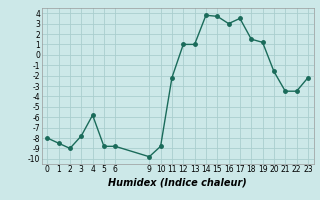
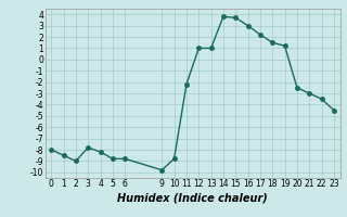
4: -5.8 -> -8.2
17: 3.5 -> 2.2
20: -1.6 -> -2.5
21: -3.5 -> -3.0
23: -2.2 -> -4.5
